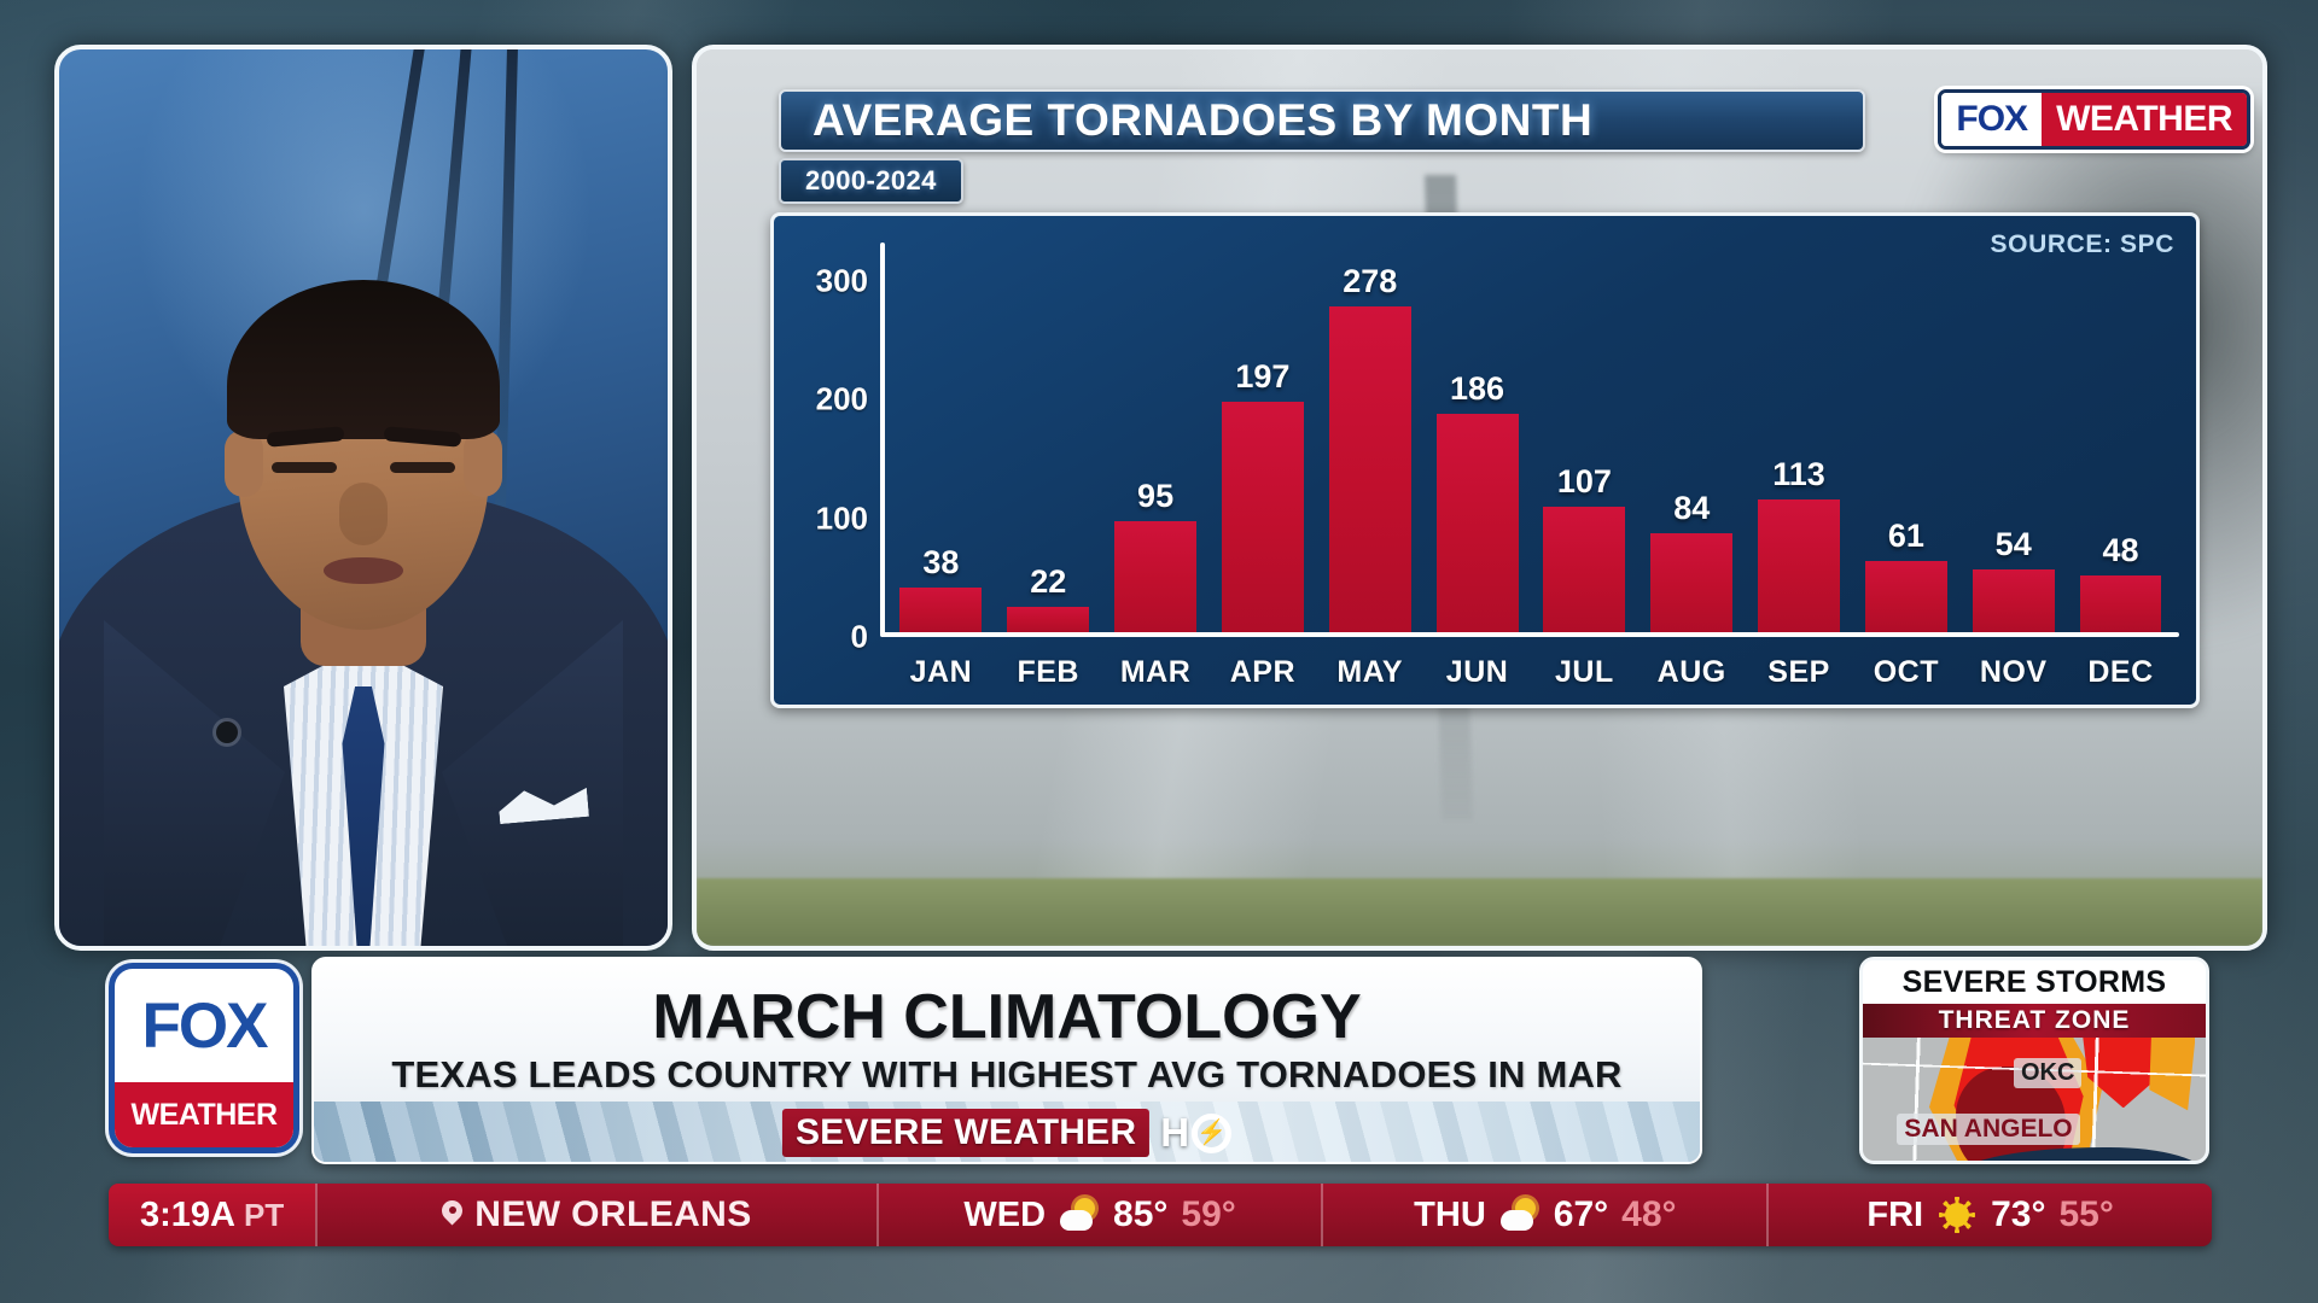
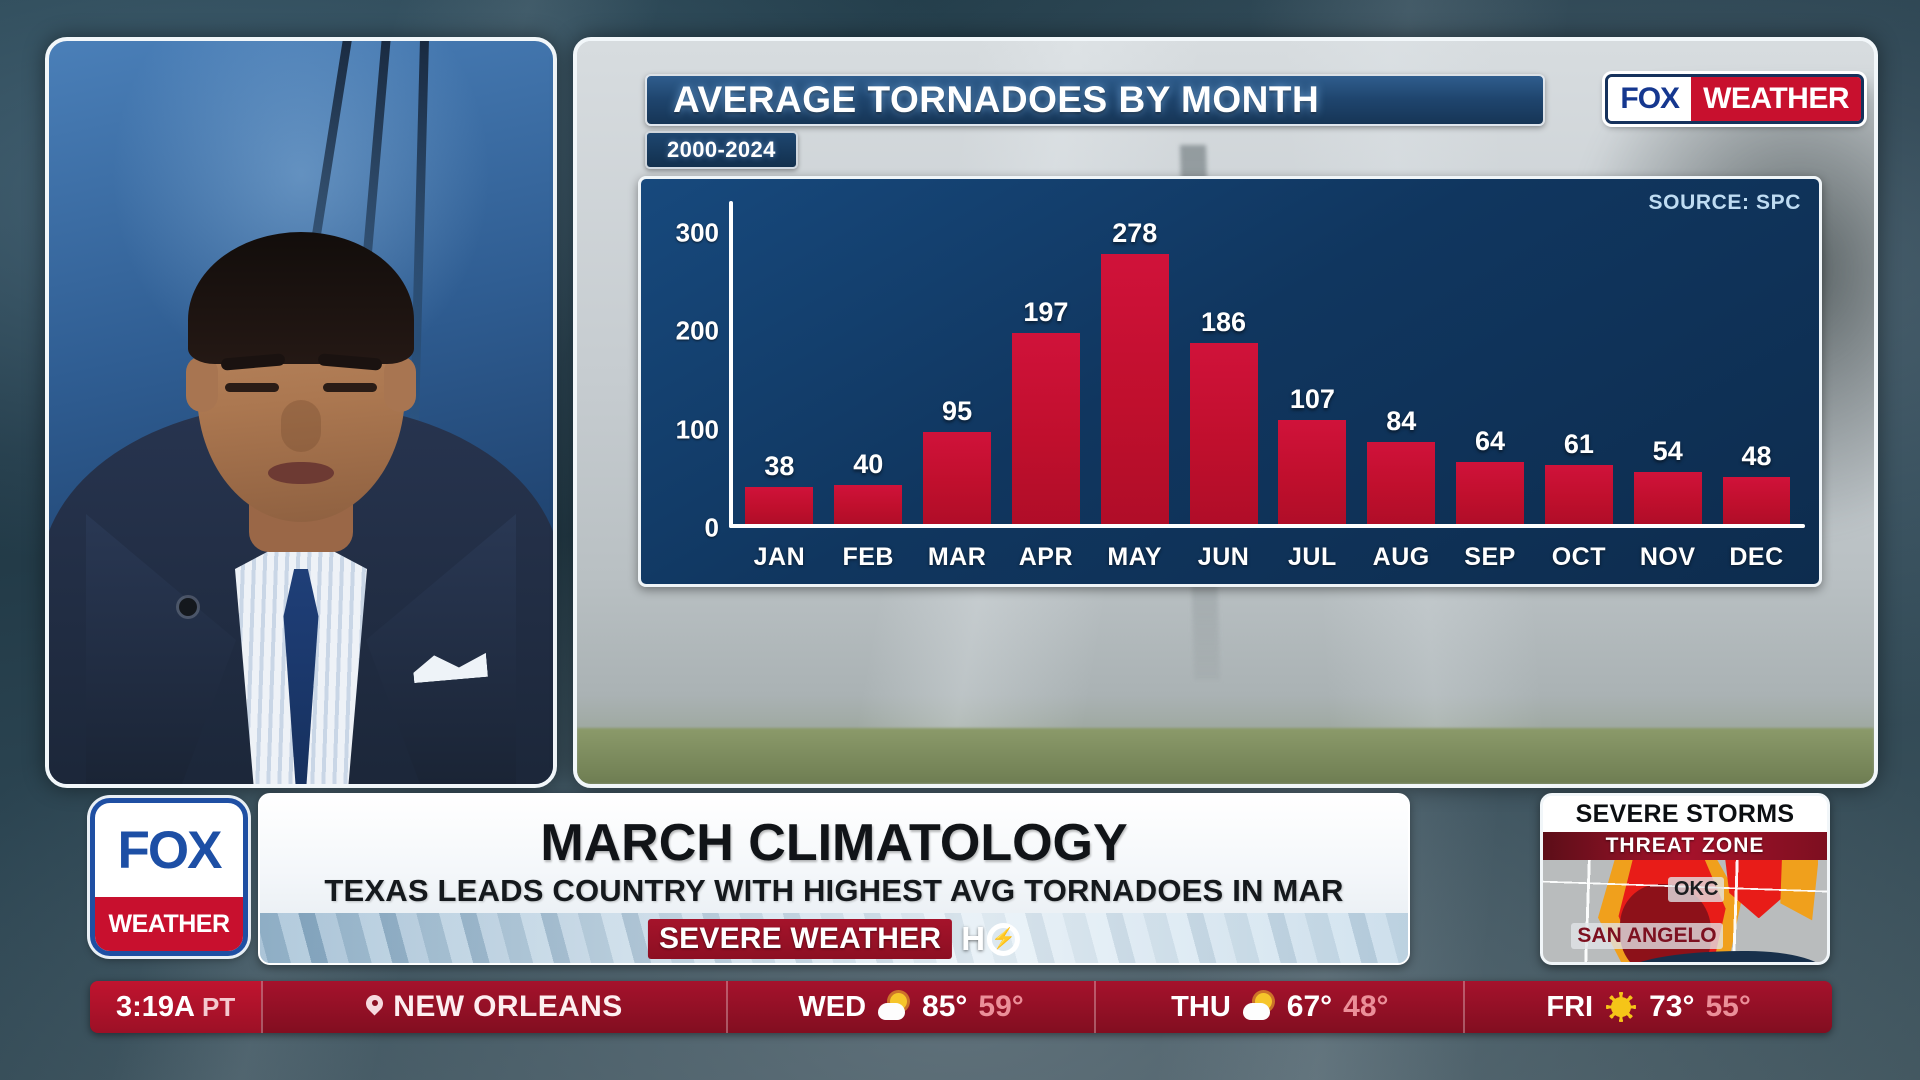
FEB: 22 -> 40
SEP: 113 -> 64
